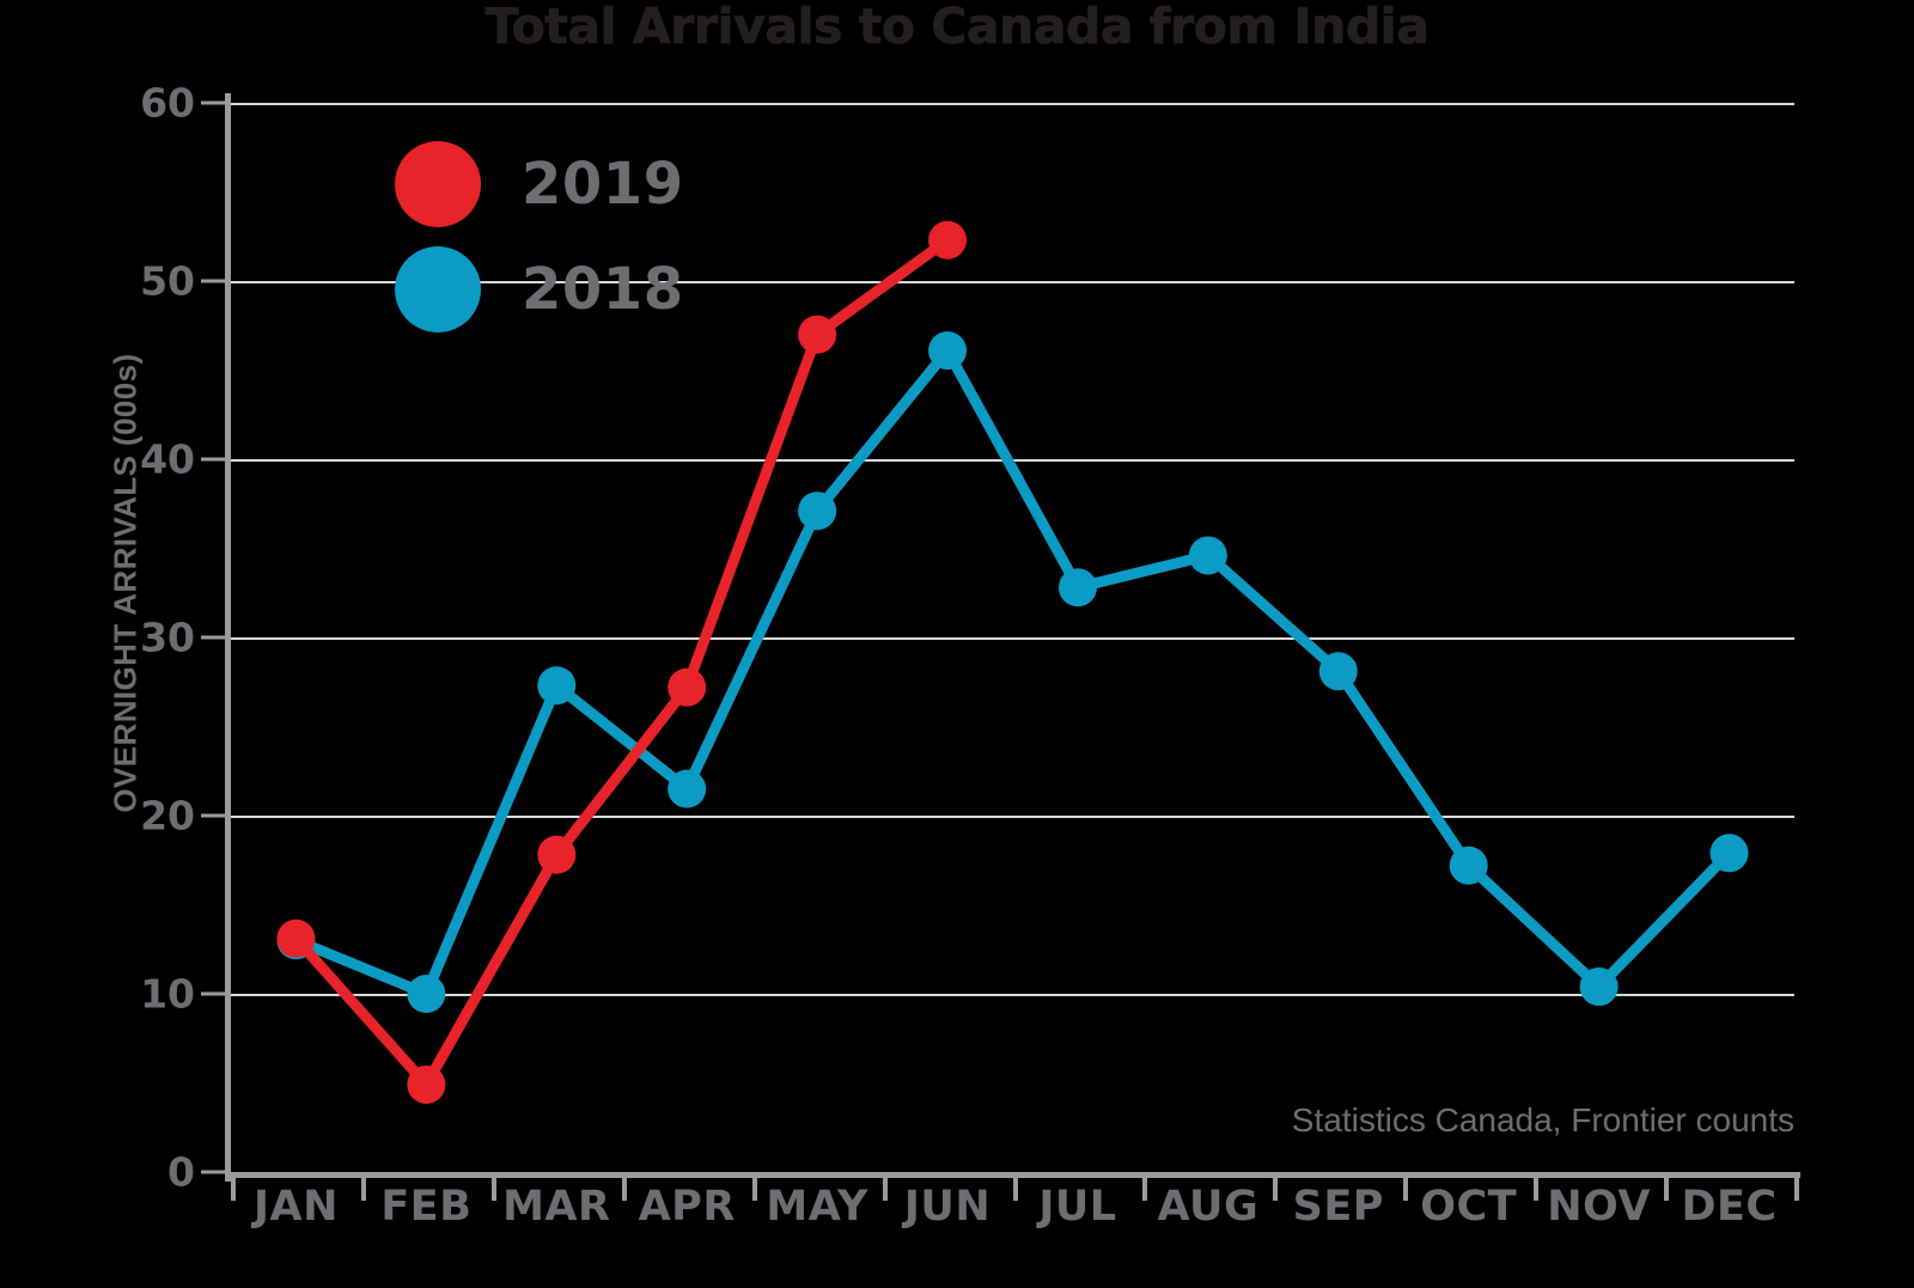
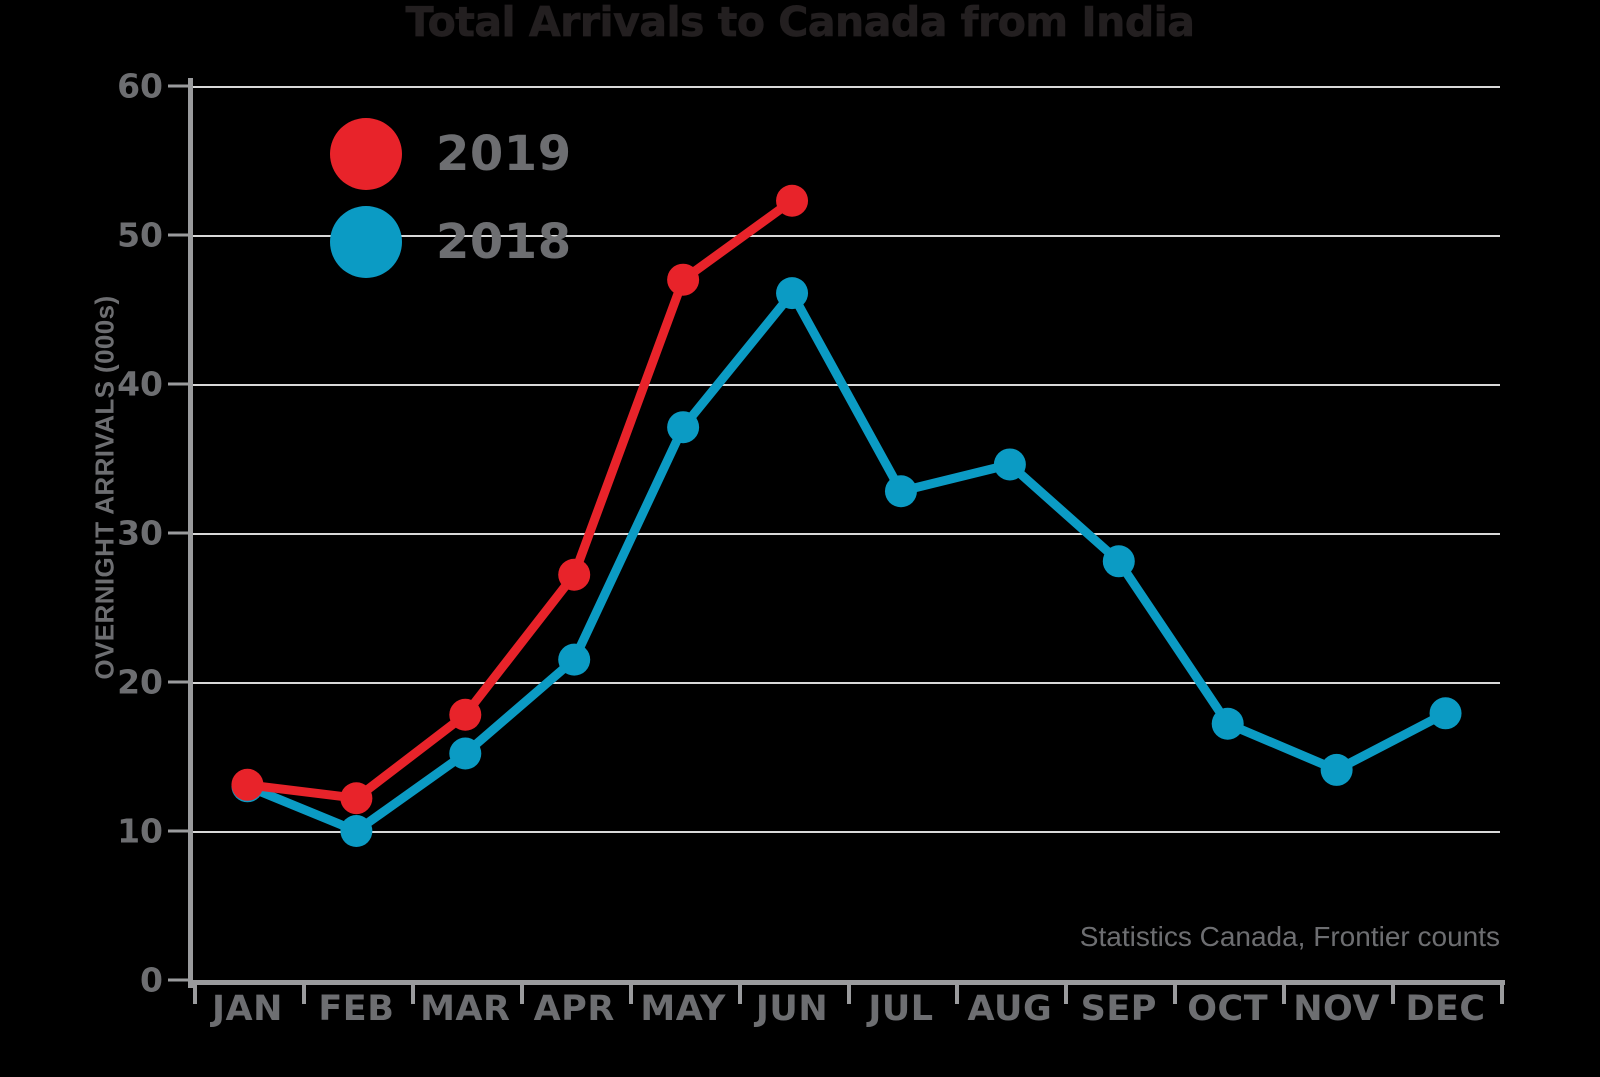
2019/FEB: 4.9 -> 12.2
2018/MAR: 27.3 -> 15.2
2018/NOV: 10.4 -> 14.1
